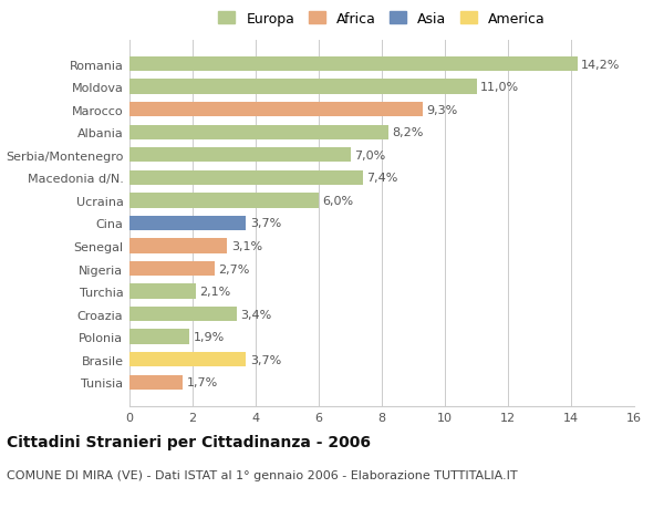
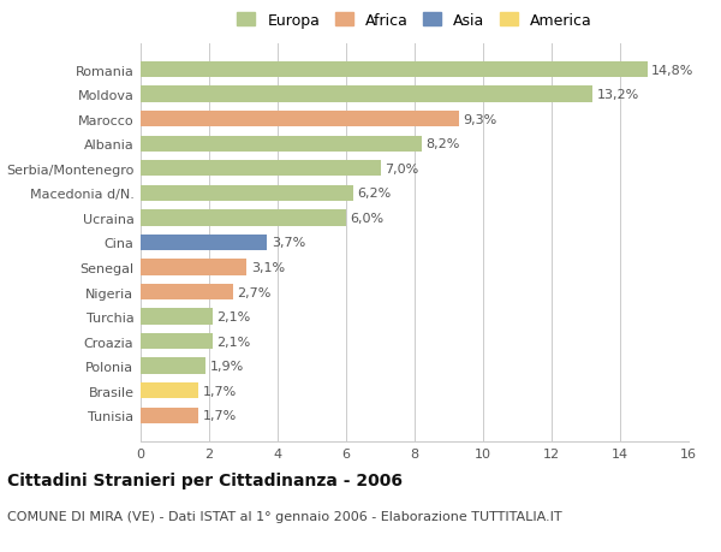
Romania: 14,2% -> 14,8%
Moldova: 11,0% -> 13,2%
Macedonia d/N.: 7,4% -> 6,2%
Croazia: 3,4% -> 2,1%
Brasile: 3,7% -> 1,7%
